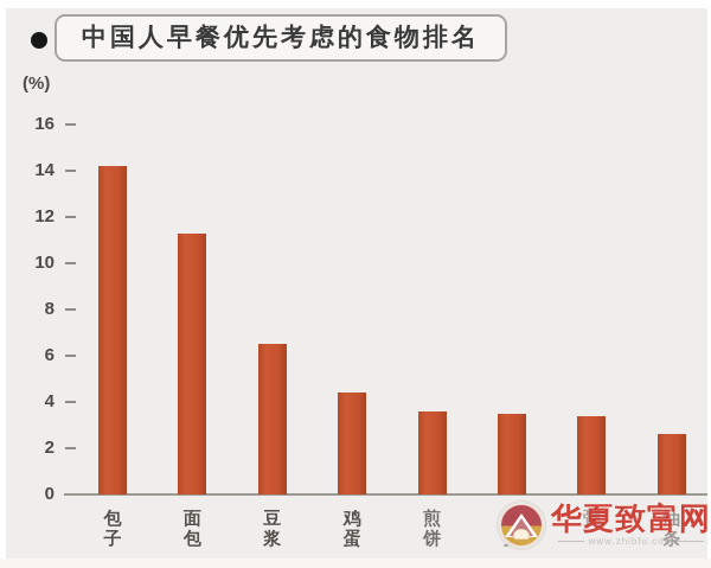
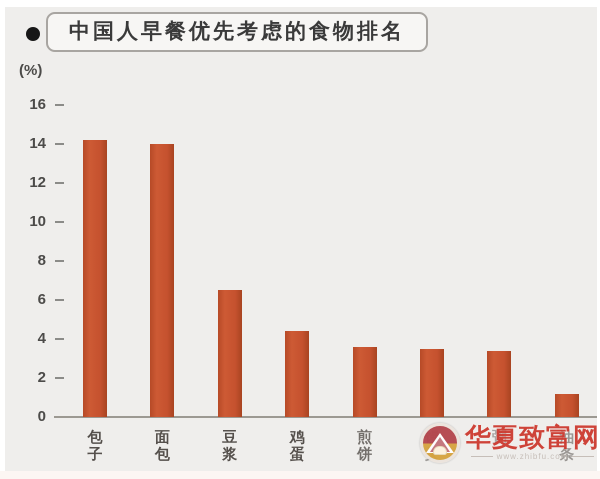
面包: 11.3 -> 14.0
油条: 2.6 -> 1.2
